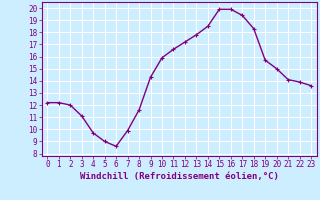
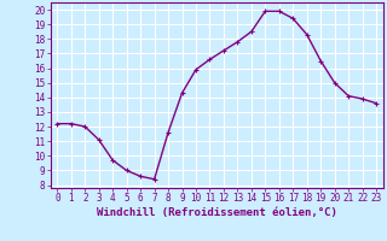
7: 9.9 -> 8.4
19: 15.7 -> 16.5
